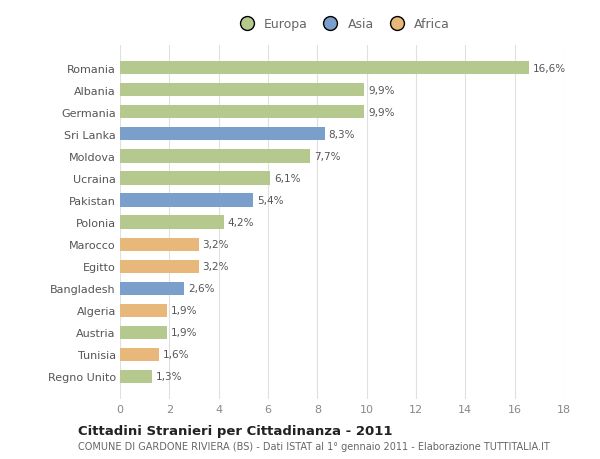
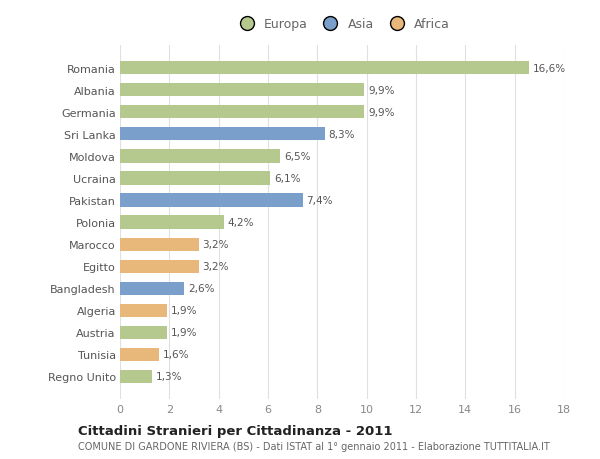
Moldova: 7,7% -> 6,5%
Pakistan: 5,4% -> 7,4%
